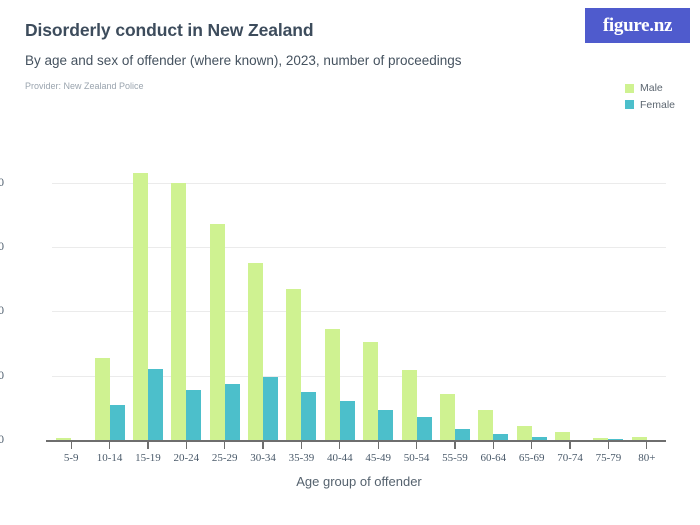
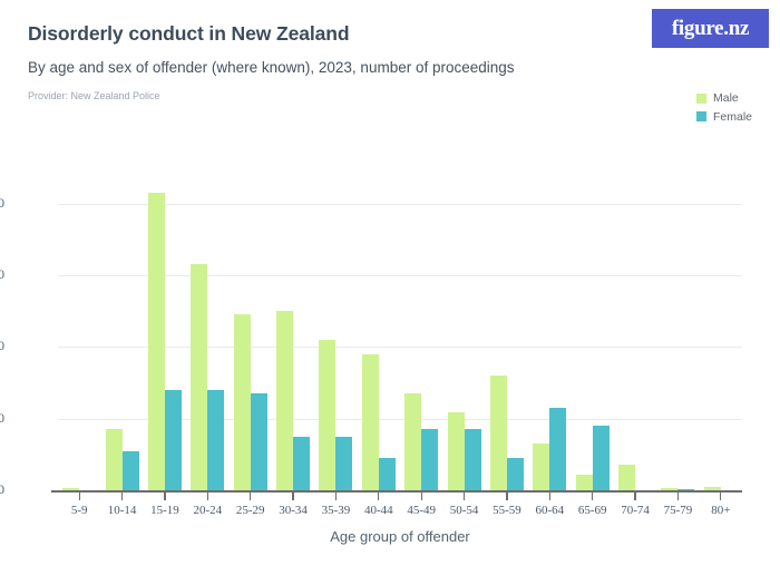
Male/10-14: 260 -> 170
Female/15-19: 220 -> 280
Male/20-24: 800 -> 630
Female/20-24: 160 -> 280
Male/25-29: 670 -> 490
Female/25-29: 180 -> 270
Male/30-34: 550 -> 500
Female/30-34: 200 -> 150
Male/35-39: 470 -> 420
Male/40-44: 340 -> 380
Female/40-44: 120 -> 90
Male/45-49: 300 -> 270
Female/45-49: 90 -> 170
Female/50-54: 70 -> 170
Male/55-59: 140 -> 320
Female/55-59: 40 -> 90
Male/60-64: 90 -> 130
Female/60-64: 20 -> 230
Female/65-69: 10 -> 180
Male/70-74: 20 -> 70
